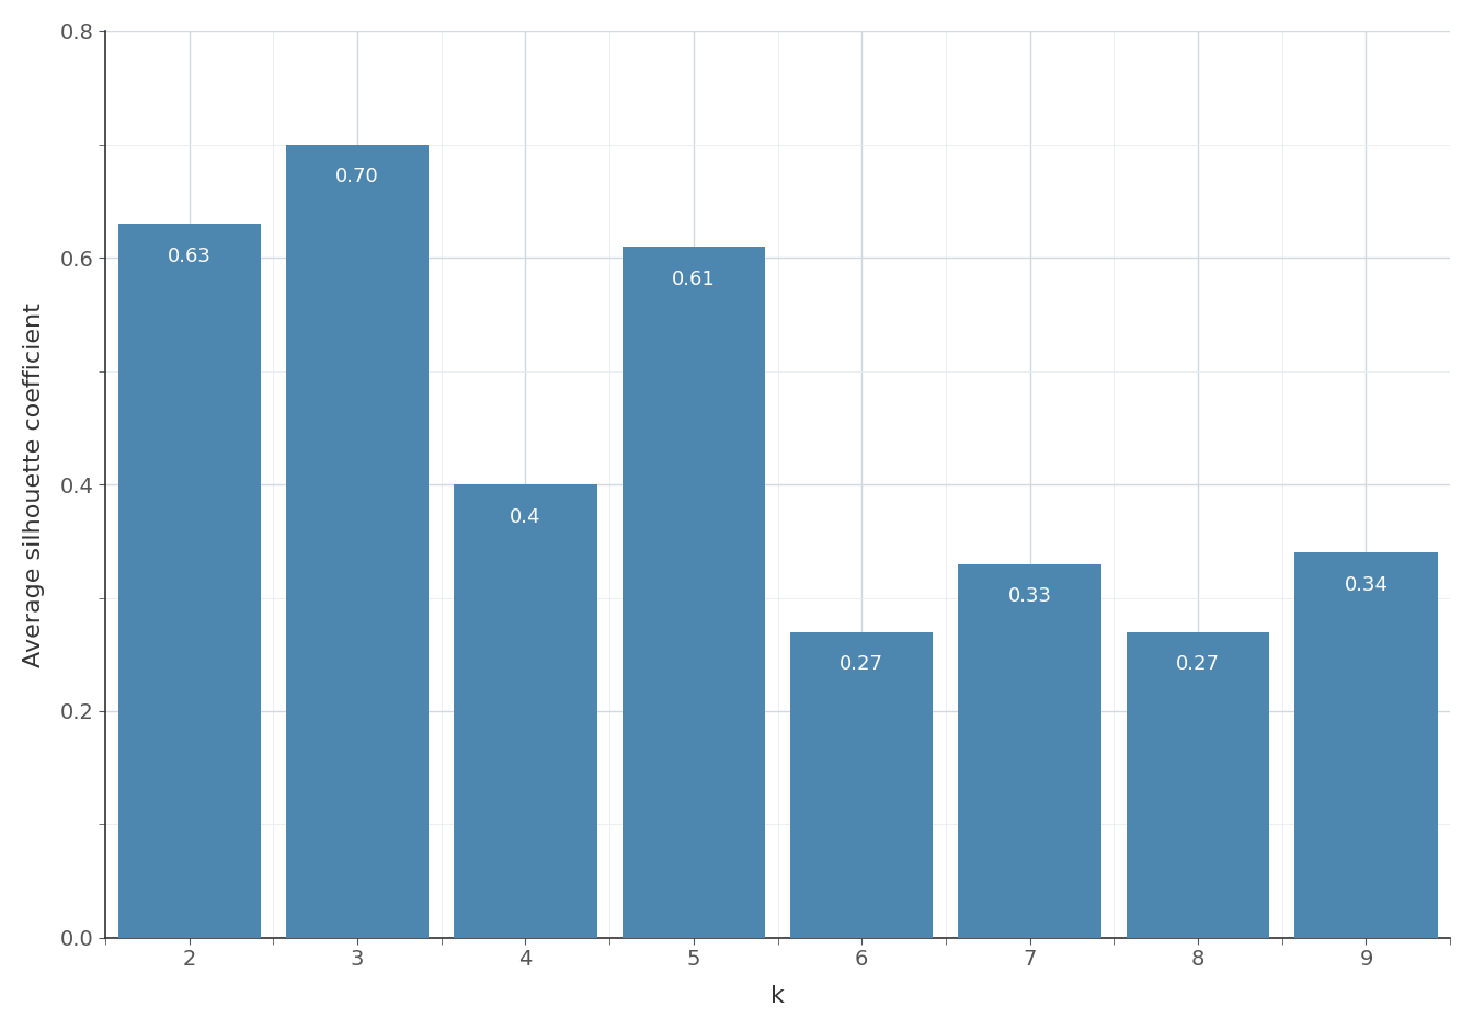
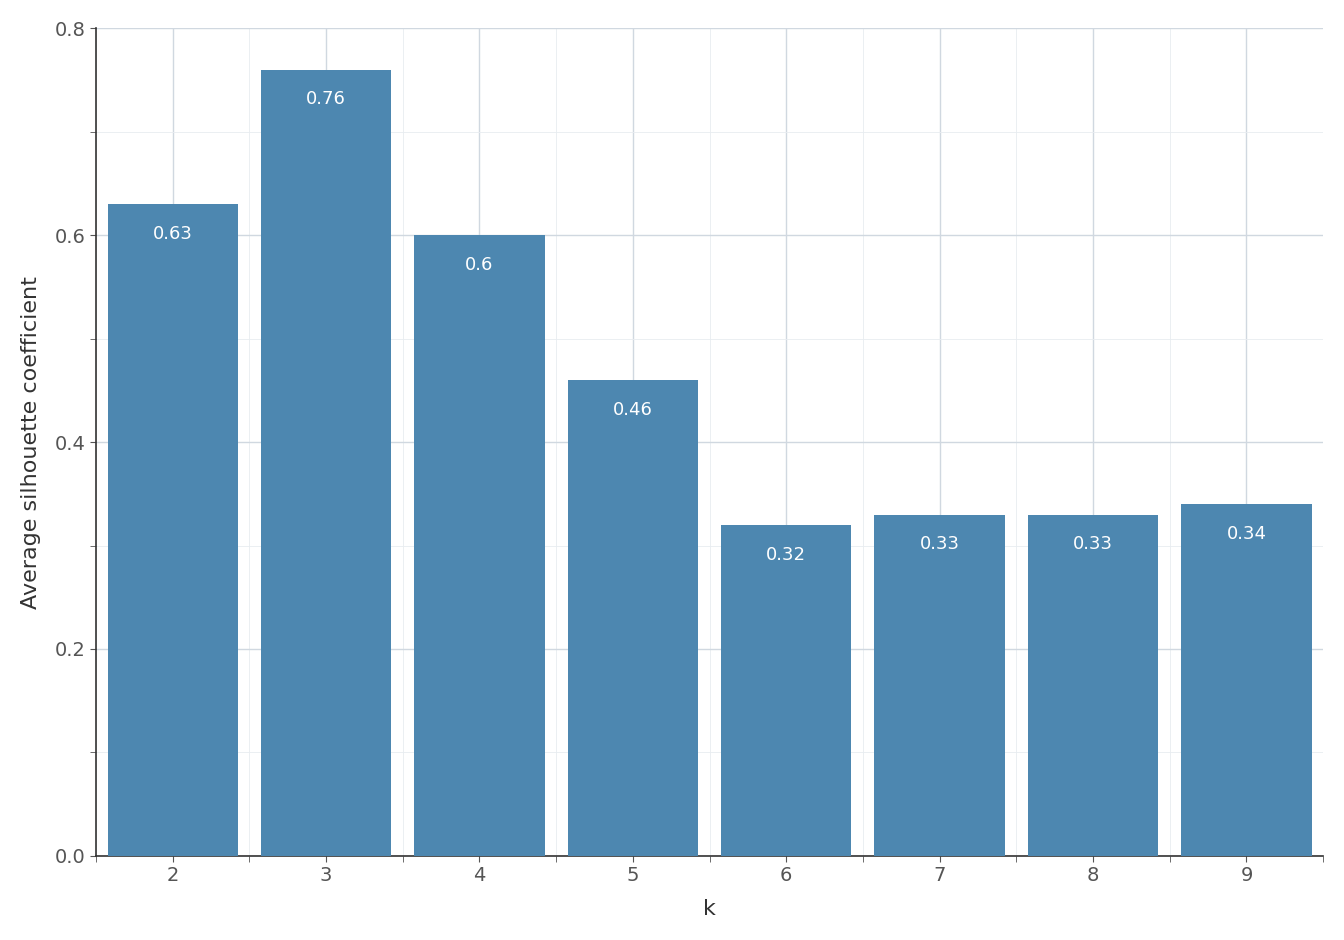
3: 0.70 -> 0.76
4: 0.4 -> 0.6
5: 0.61 -> 0.46
6: 0.27 -> 0.32
8: 0.27 -> 0.33
